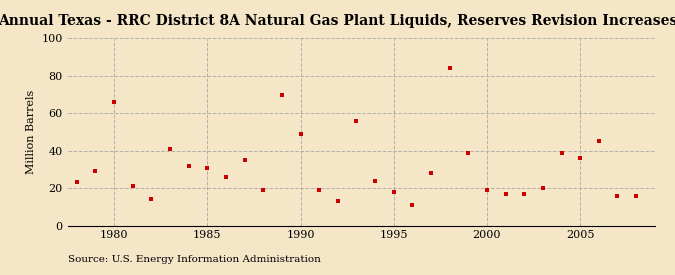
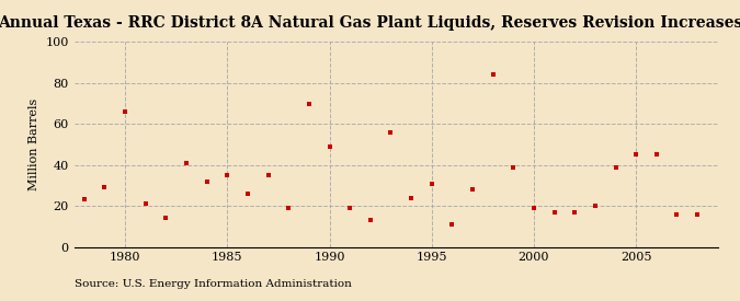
1985: 31 -> 35
1995: 18 -> 31
2005: 36 -> 45
